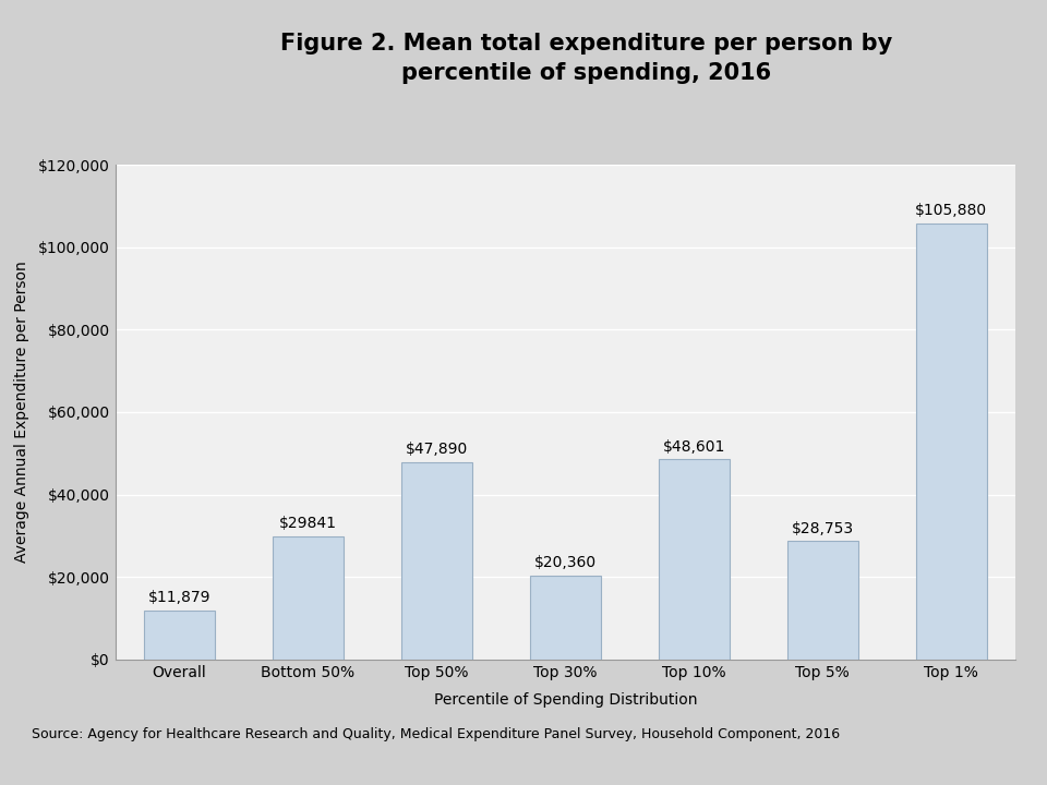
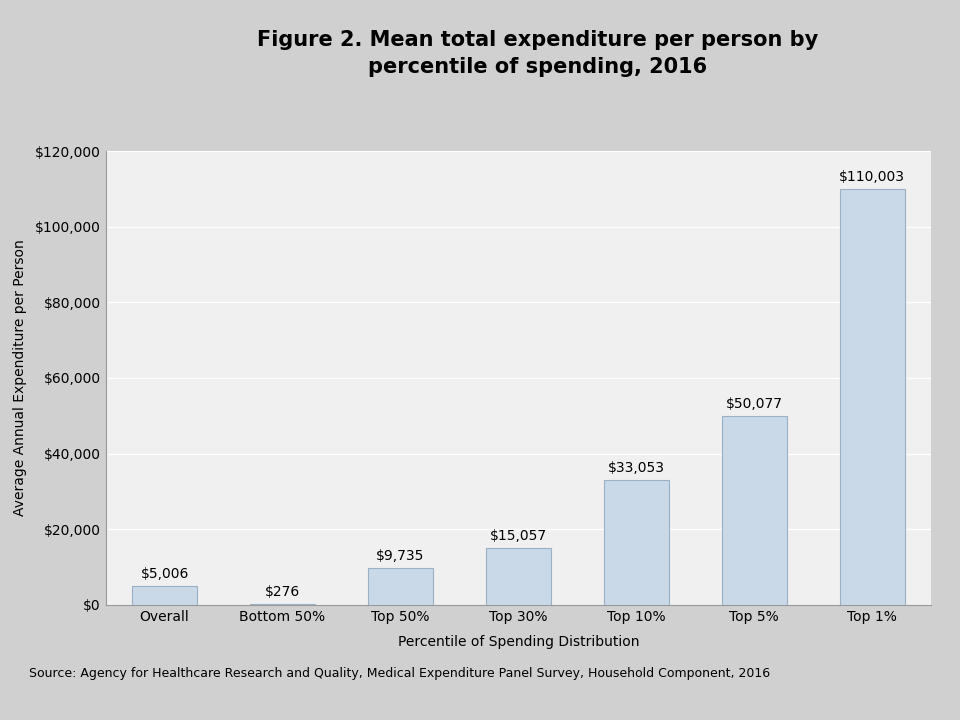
Overall: $11,879 -> $5,006
Bottom 50%: $29841 -> $276
Top 50%: $47,890 -> $9,735
Top 30%: $20,360 -> $15,057
Top 10%: $48,601 -> $33,053
Top 5%: $28,753 -> $50,077
Top 1%: $105,880 -> $110,003
